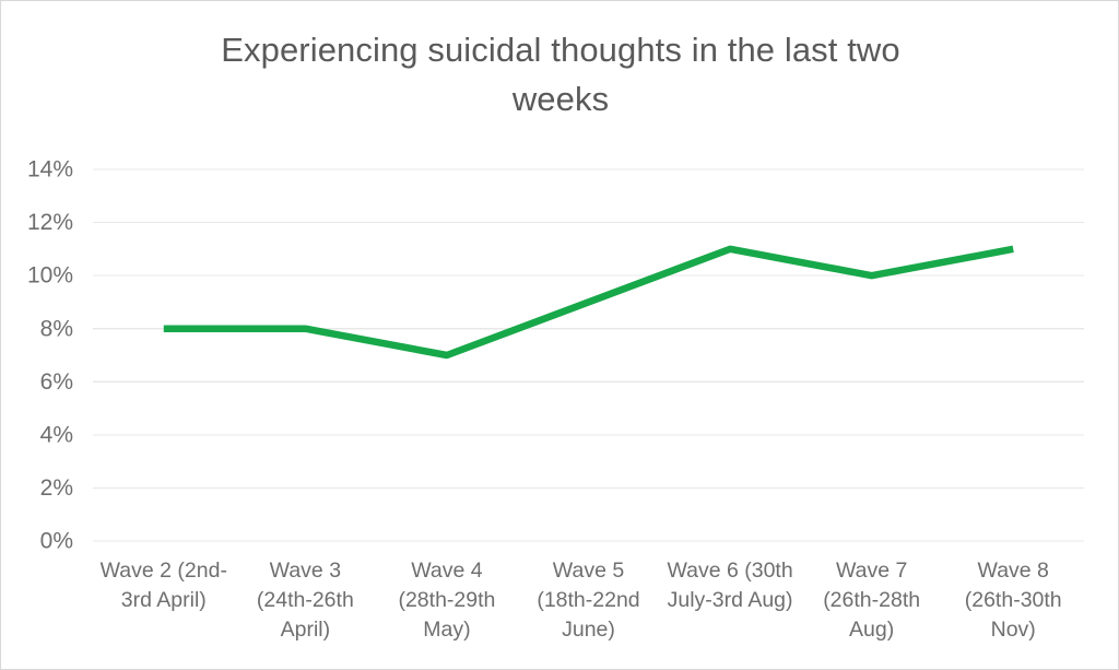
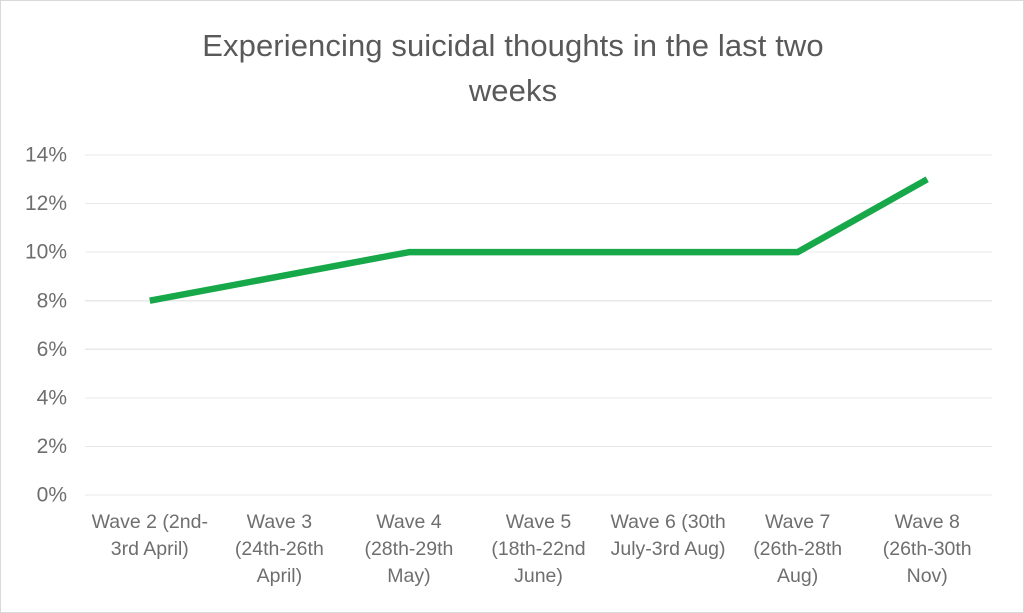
Wave 3 (24th-26th April): 8% -> 9%
Wave 4 (28th-29th May): 7% -> 10%
Wave 5 (18th-22nd June): 9% -> 10%
Wave 6 (30th July-3rd Aug): 11% -> 10%
Wave 8 (26th-30th Nov): 11% -> 13%
